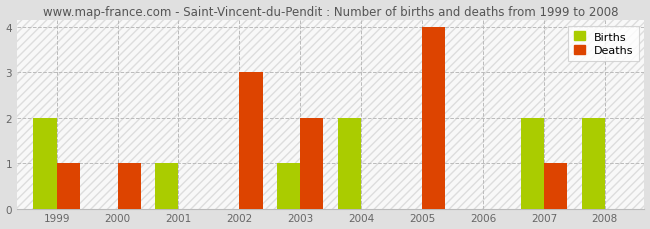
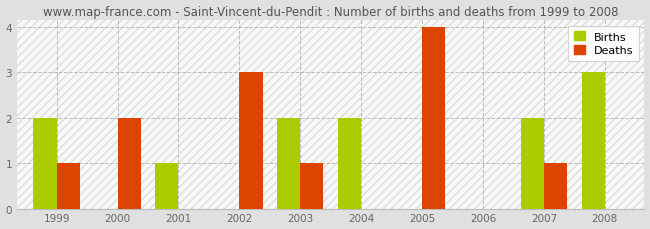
Deaths/2000: 1 -> 2
Births/2003: 1 -> 2
Deaths/2003: 2 -> 1
Births/2008: 2 -> 3
